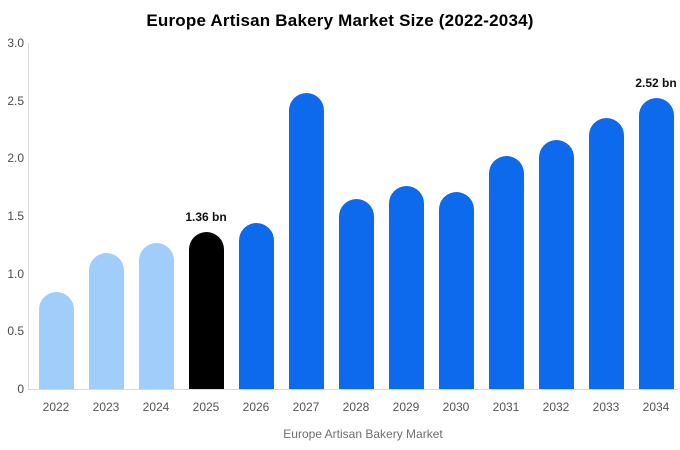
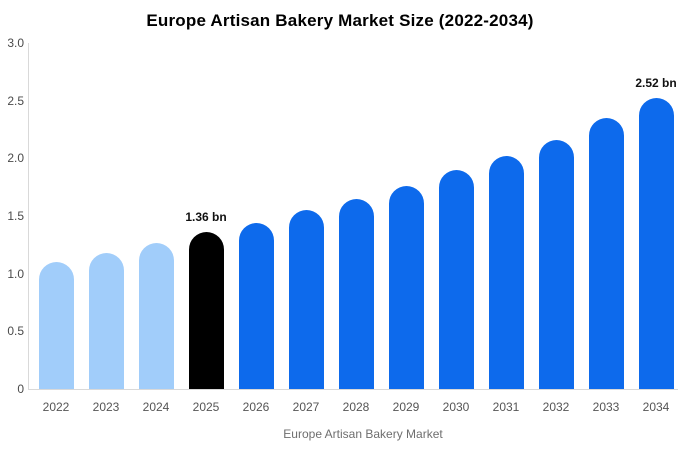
2022: 0.84 -> 1.10
2027: 2.57 -> 1.55
2030: 1.71 -> 1.90
